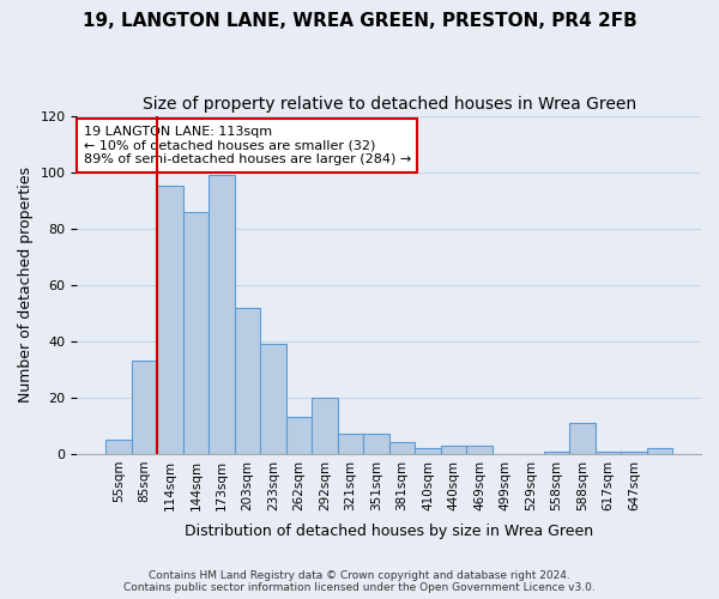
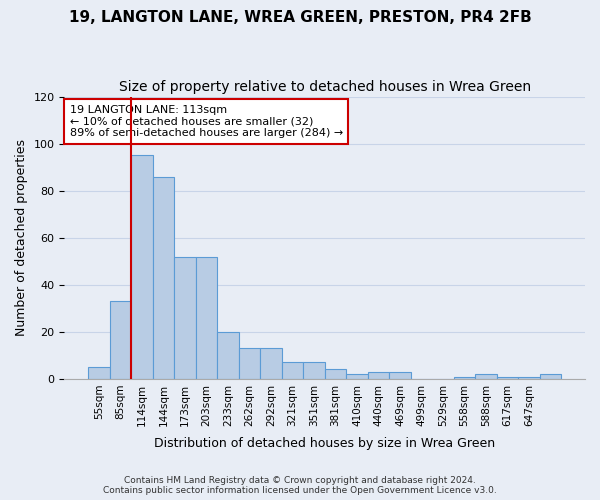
173sqm: 99 -> 52
233sqm: 39 -> 20
292sqm: 20 -> 13
588sqm: 11 -> 2
